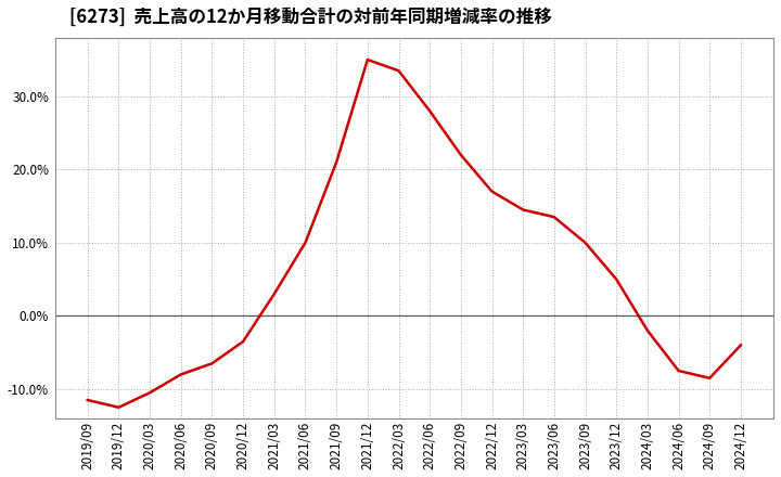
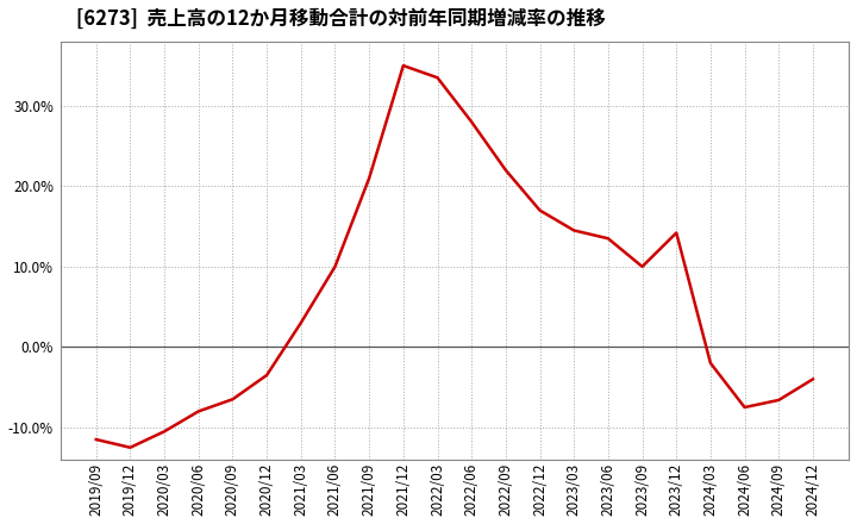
2023/12: 5.0% -> 14.2%
2024/09: -8.5% -> -6.6%
